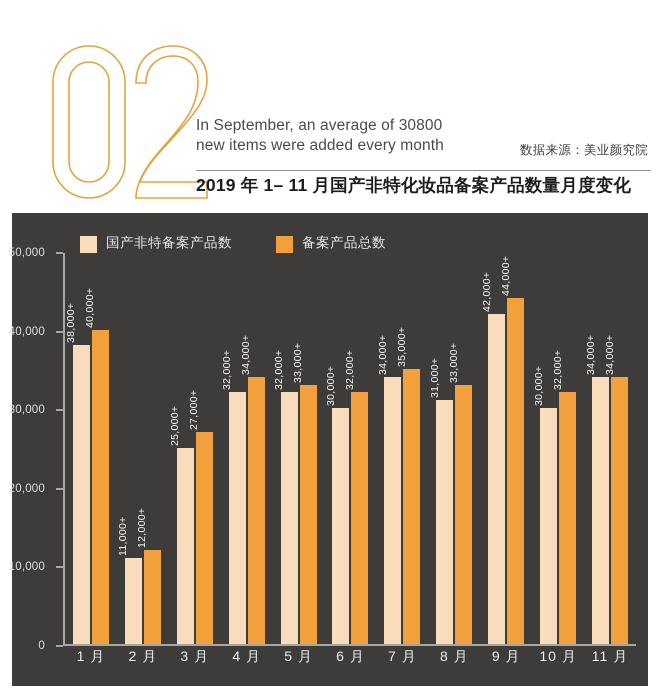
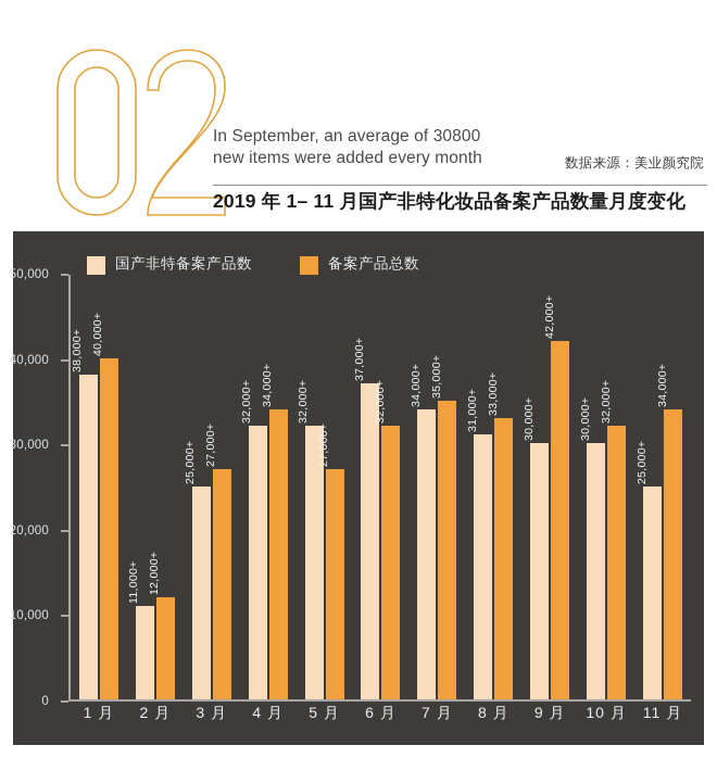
备案产品总数/5 月: 33,000 -> 27,000
国产非特备案产品数/6 月: 30,000 -> 37,000
国产非特备案产品数/9 月: 42,000 -> 30,000
备案产品总数/9 月: 44,000 -> 42,000
国产非特备案产品数/11 月: 34,000 -> 25,000
